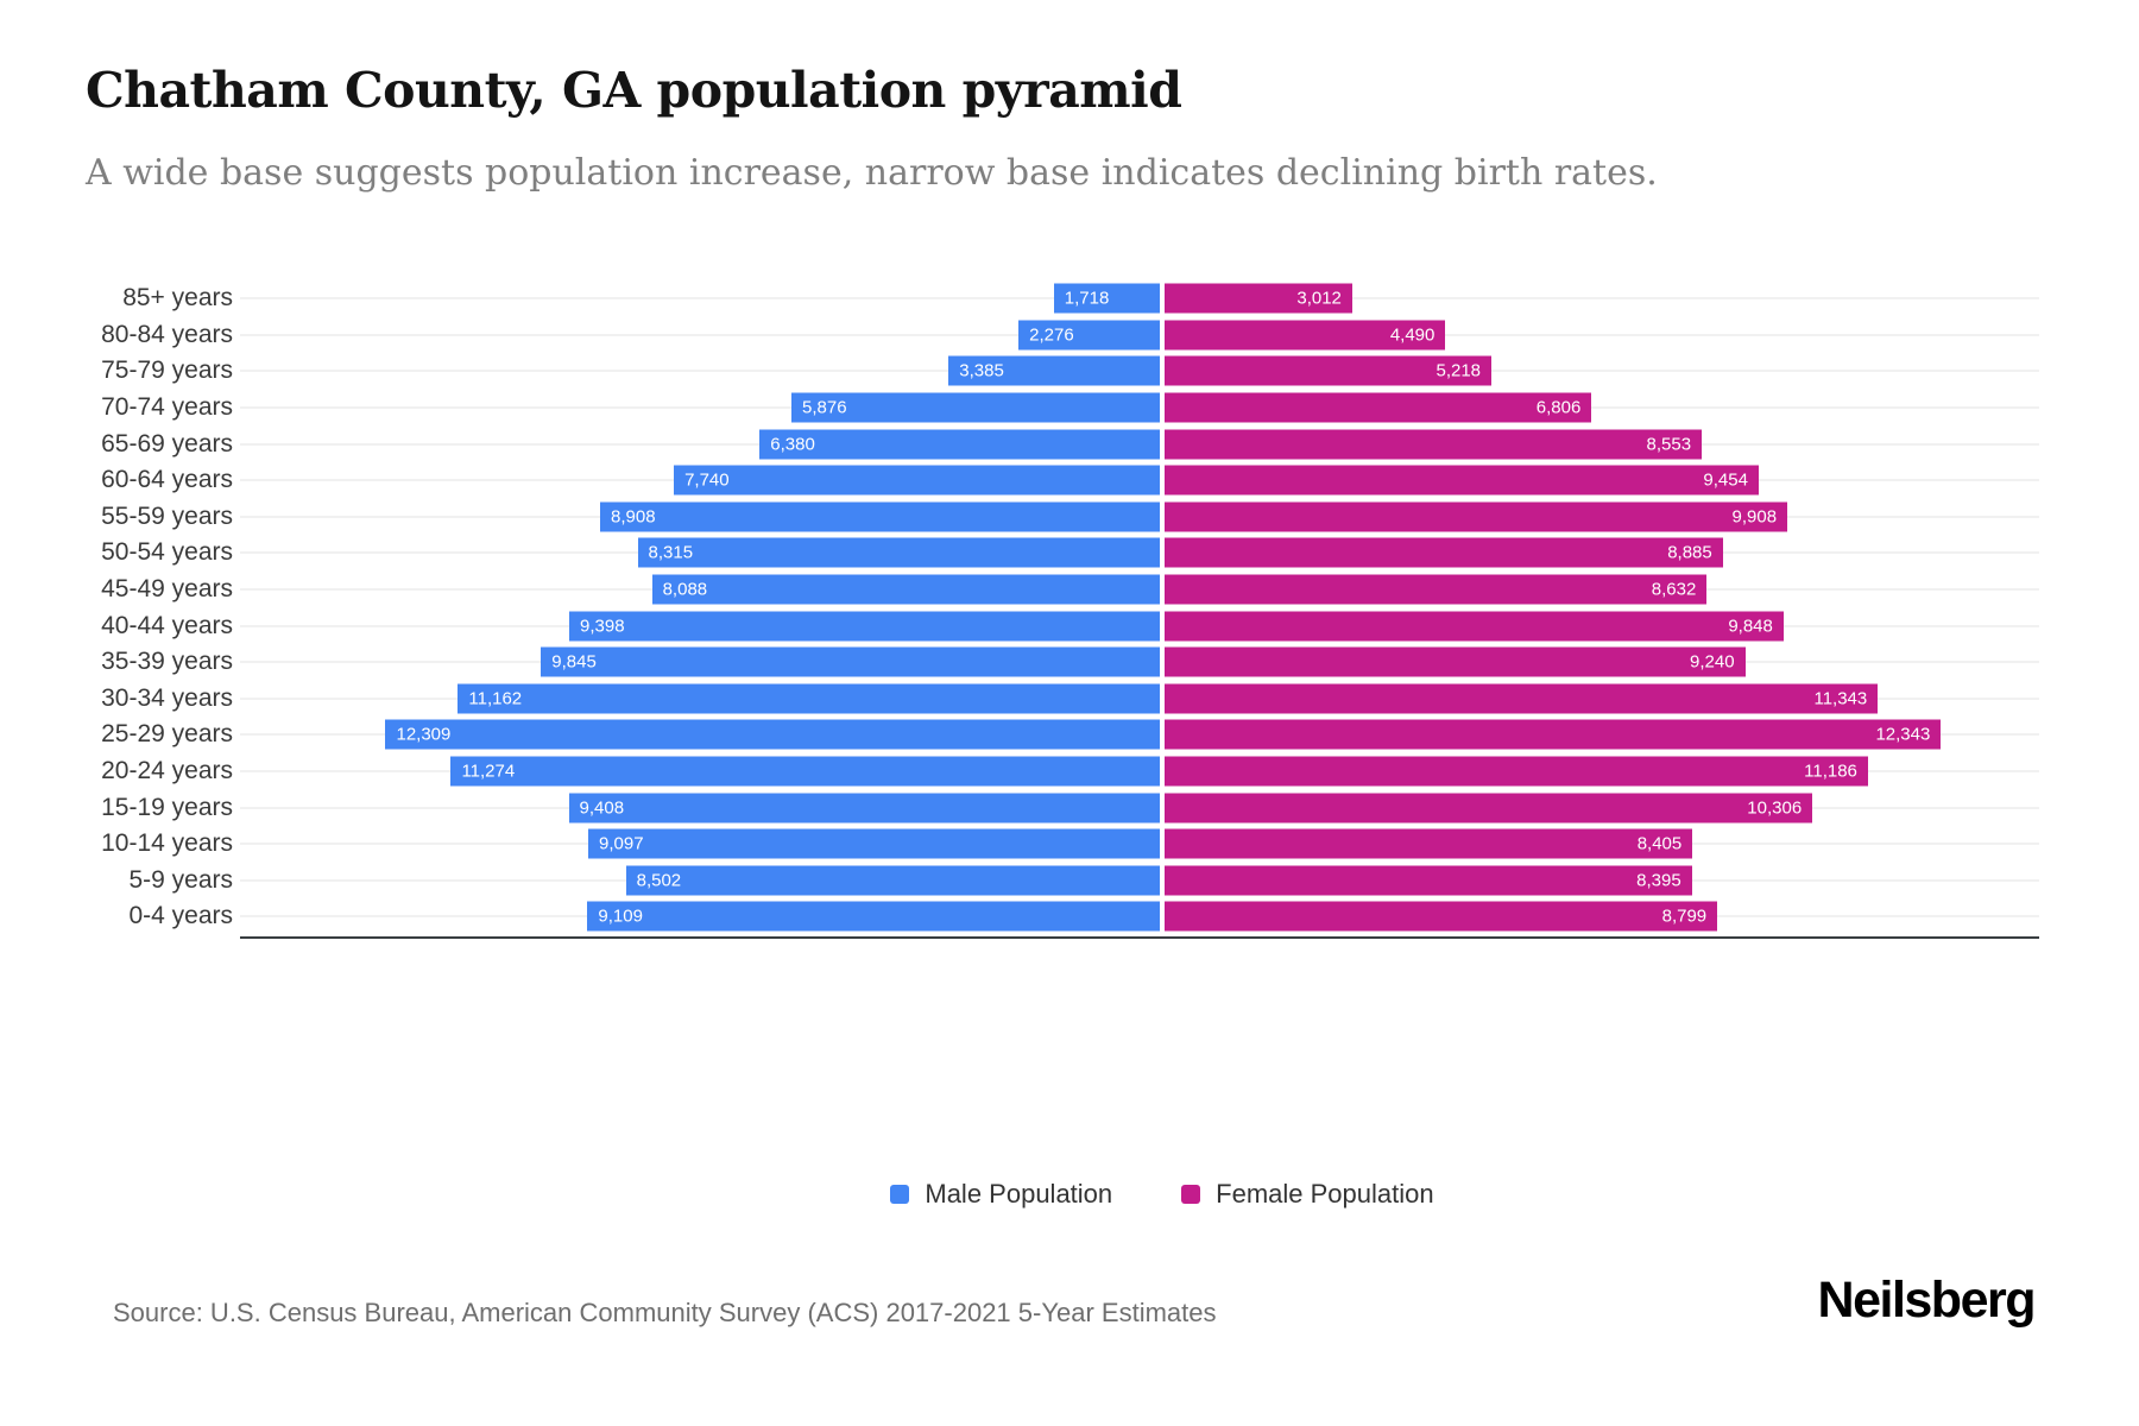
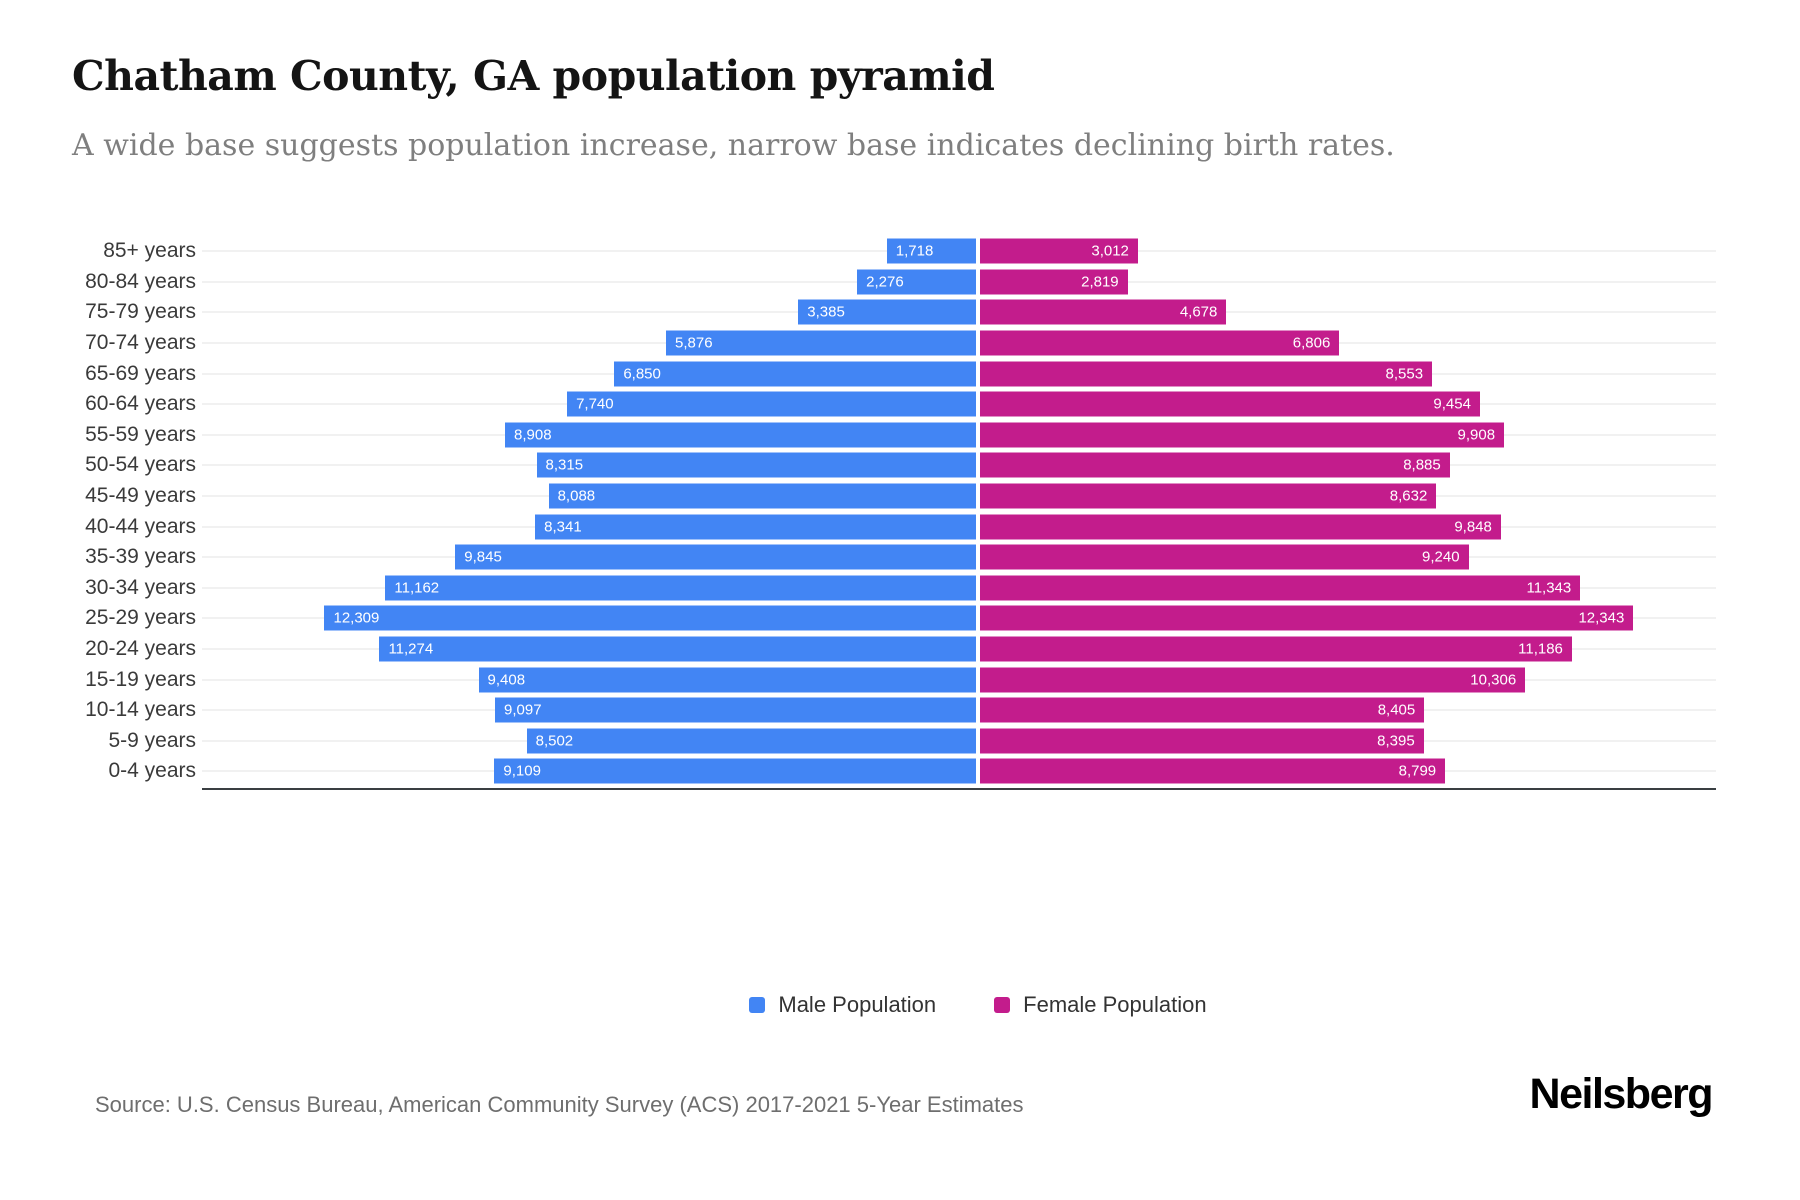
Female Population/80-84 years: 4,490 -> 2,819
Female Population/75-79 years: 5,218 -> 4,678
Male Population/65-69 years: 6,380 -> 6,850
Male Population/40-44 years: 9,398 -> 8,341
